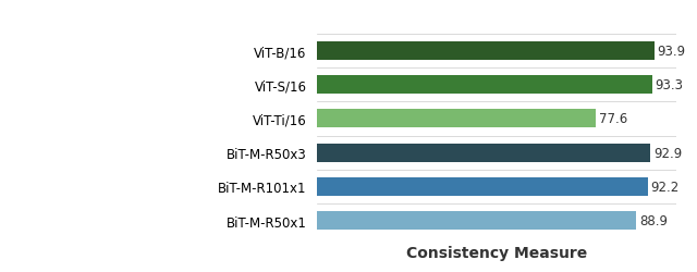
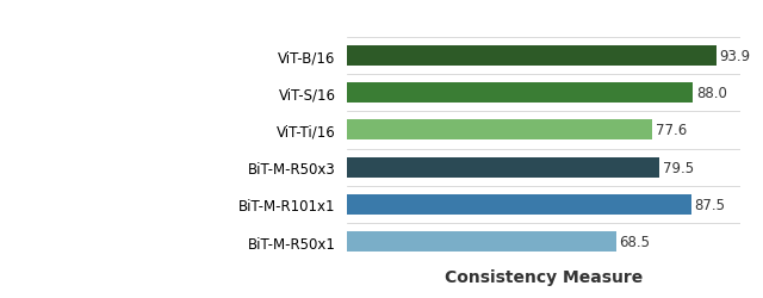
ViT-S/16: 93.3 -> 88.0
BiT-M-R50x3: 92.9 -> 79.5
BiT-M-R101x1: 92.2 -> 87.5
BiT-M-R50x1: 88.9 -> 68.5
